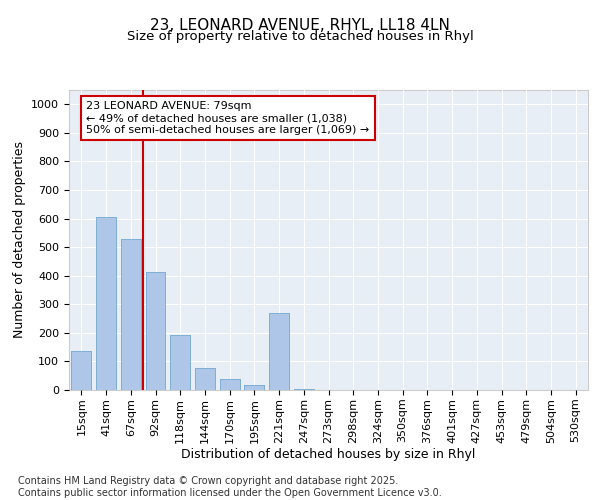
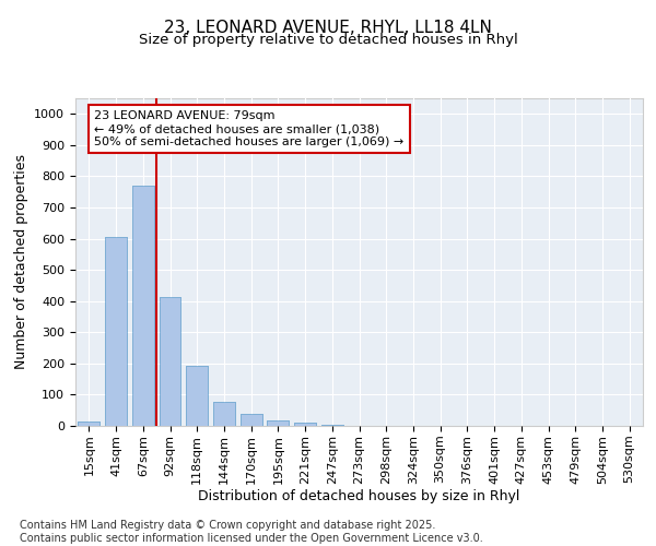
15sqm: 135 -> 15
67sqm: 530 -> 770
221sqm: 270 -> 10
